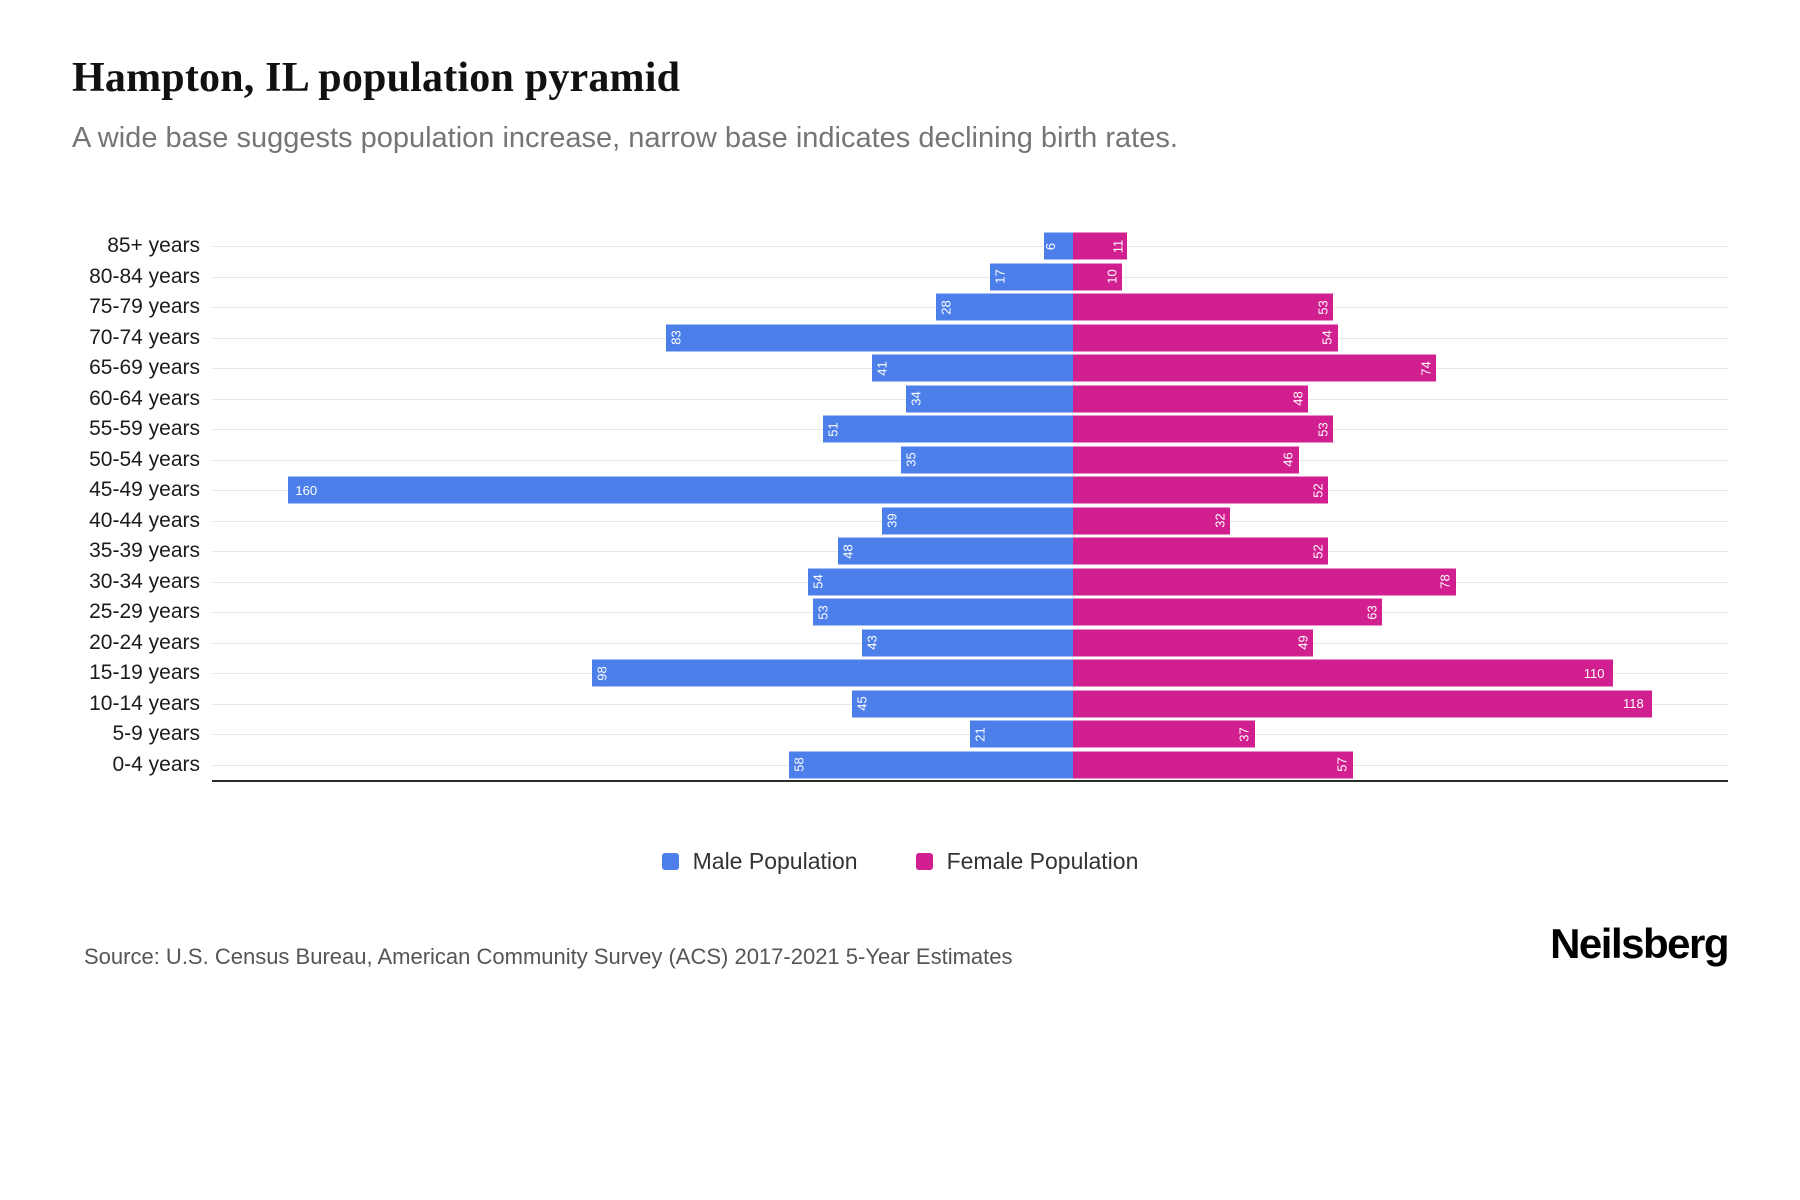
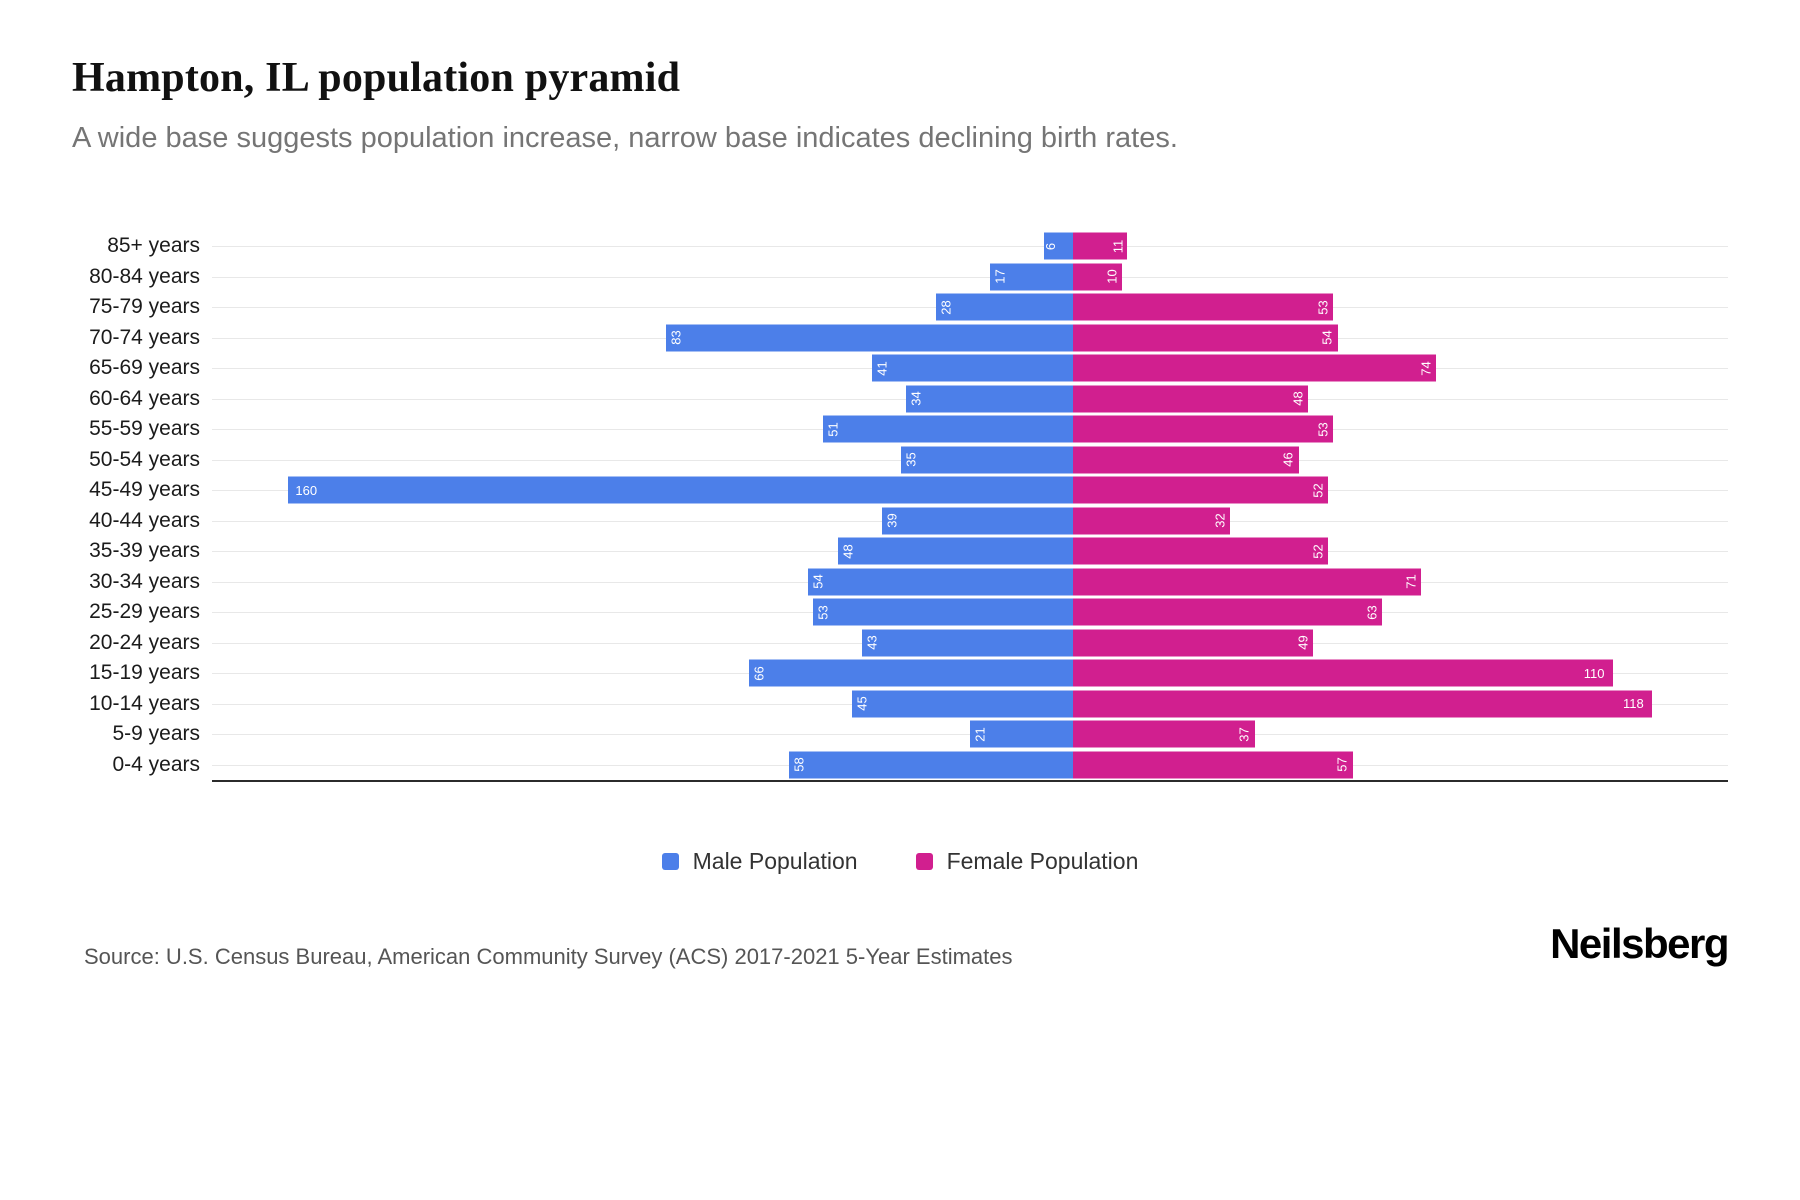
Female Population/30-34 years: 78 -> 71
Male Population/15-19 years: 98 -> 66
